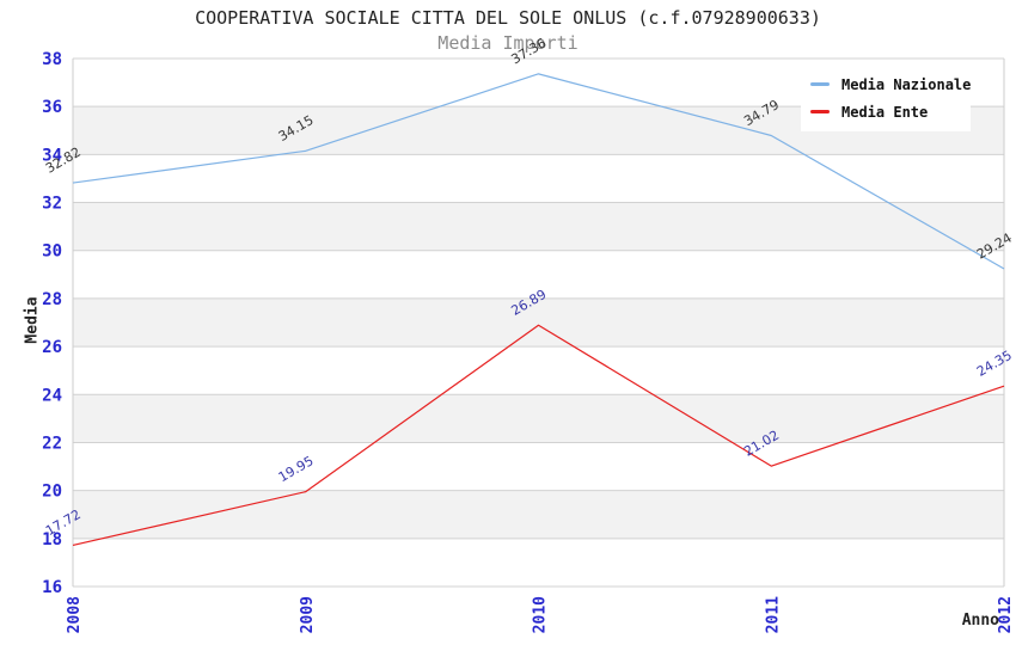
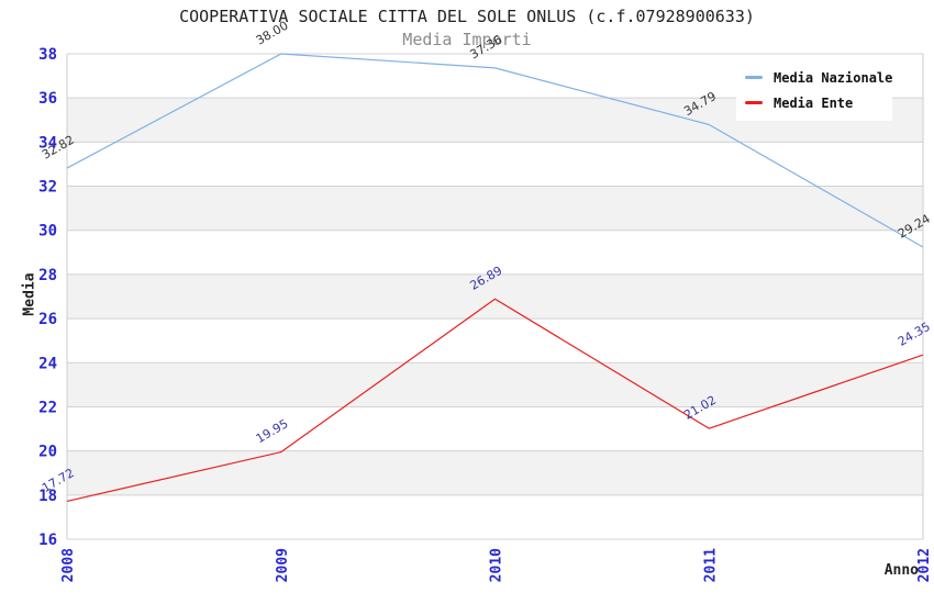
Media Nazionale/2009: 34.15 -> 38.00
